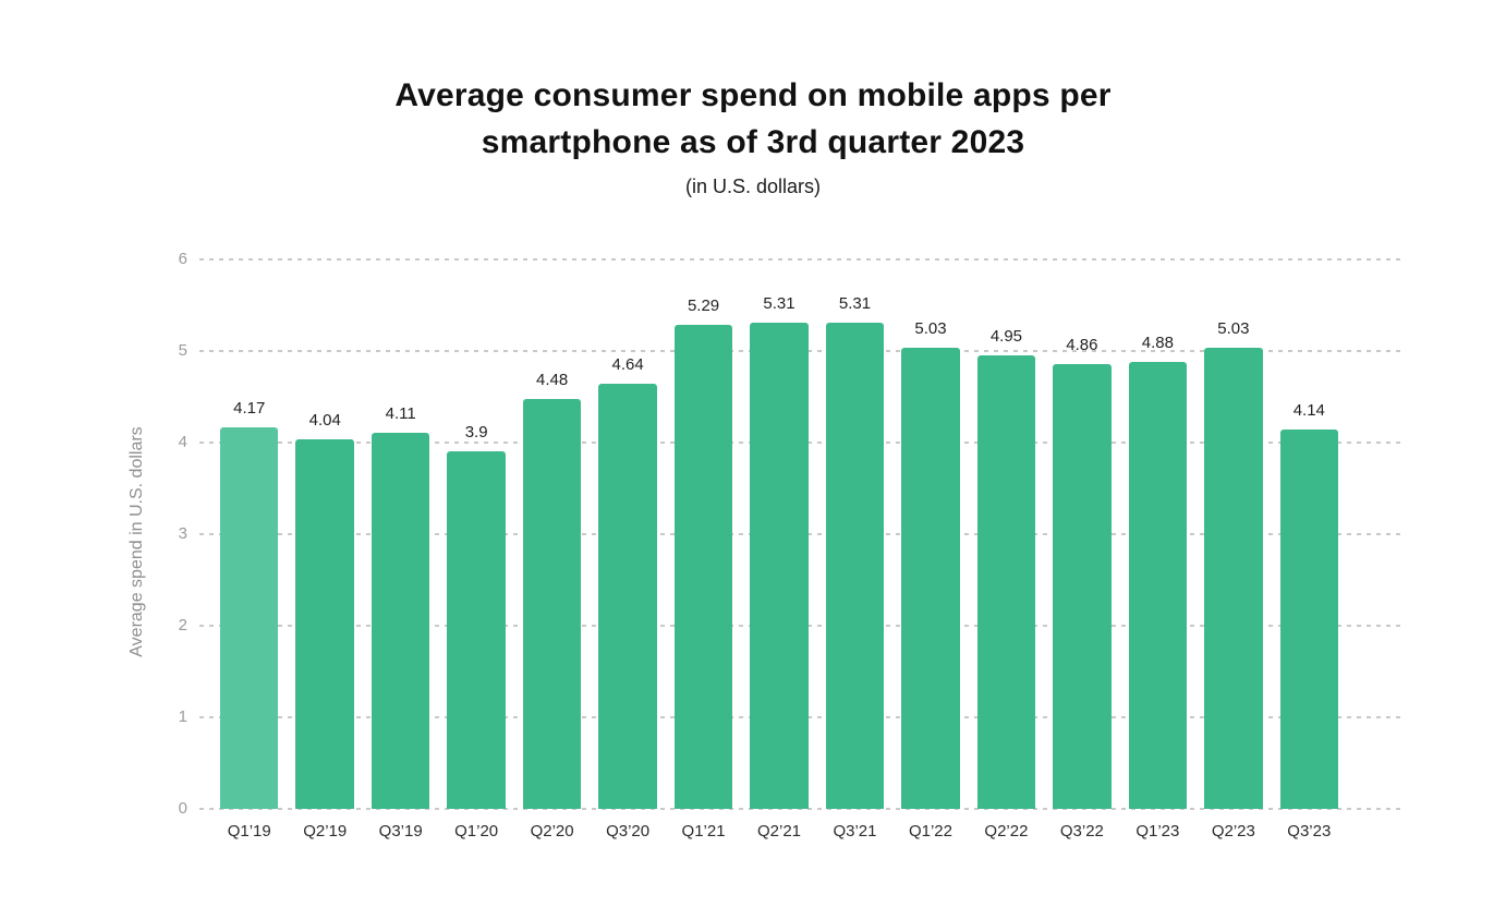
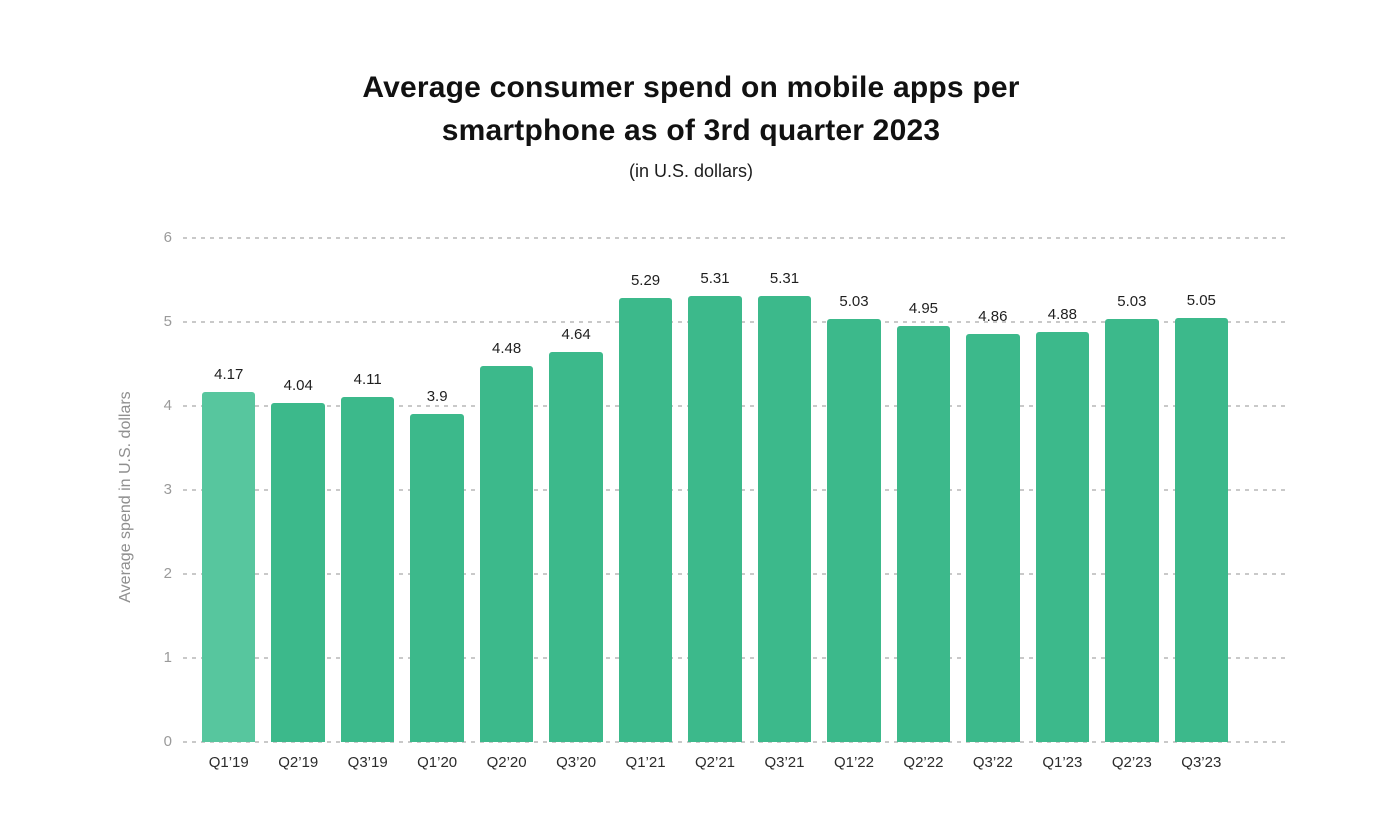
Q3’23: 4.14 -> 5.05
